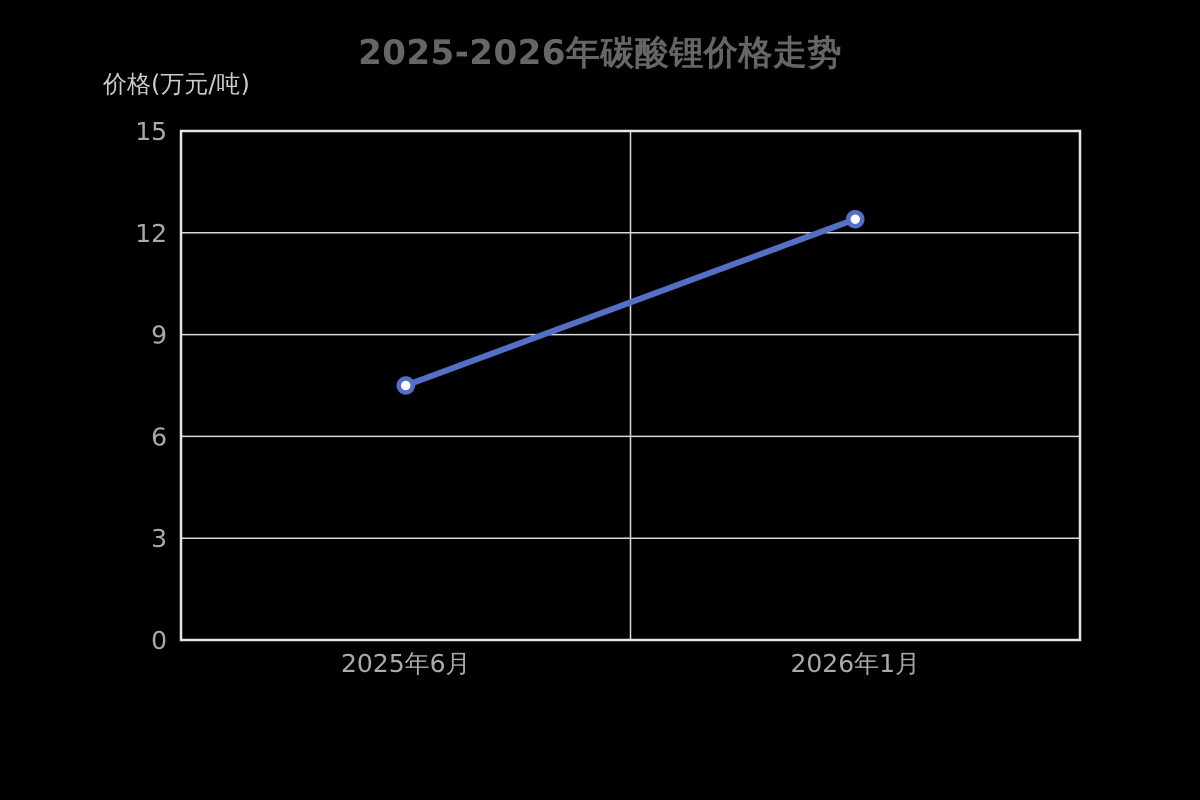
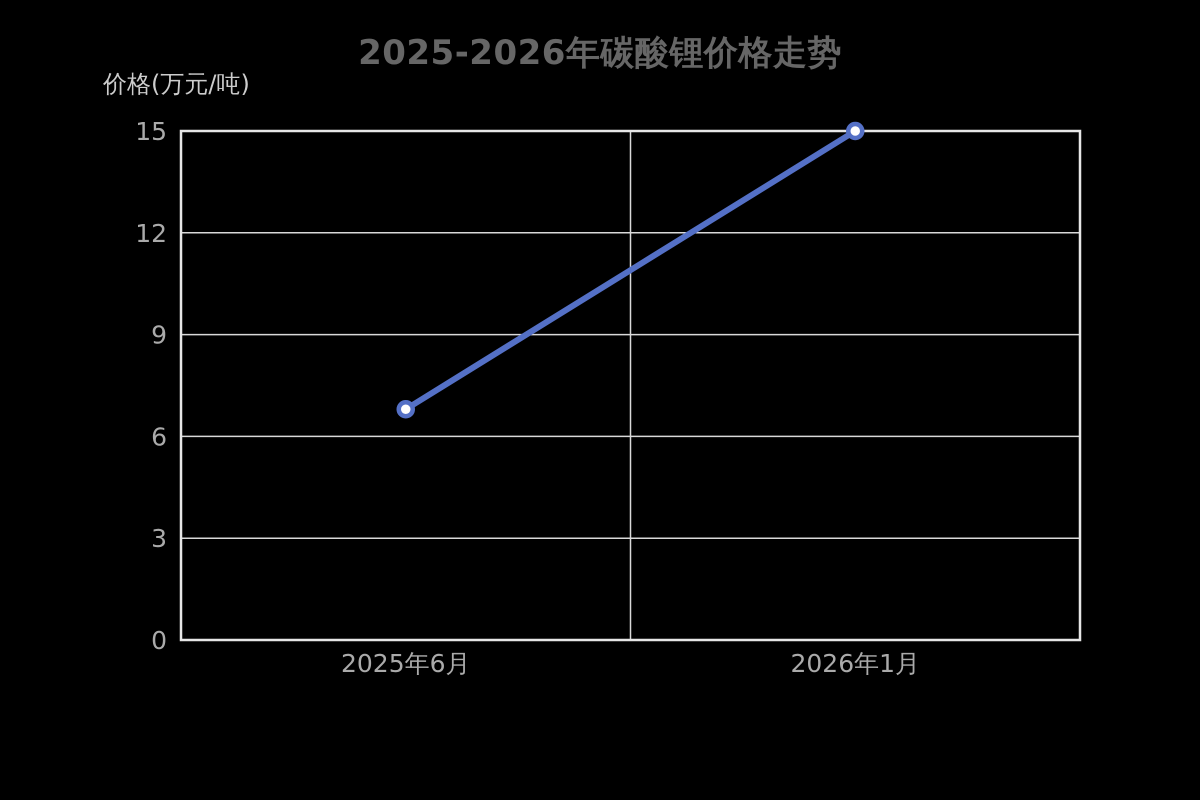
2025年6月: 7.5 -> 6.8
2026年1月: 12.4 -> 15.0
